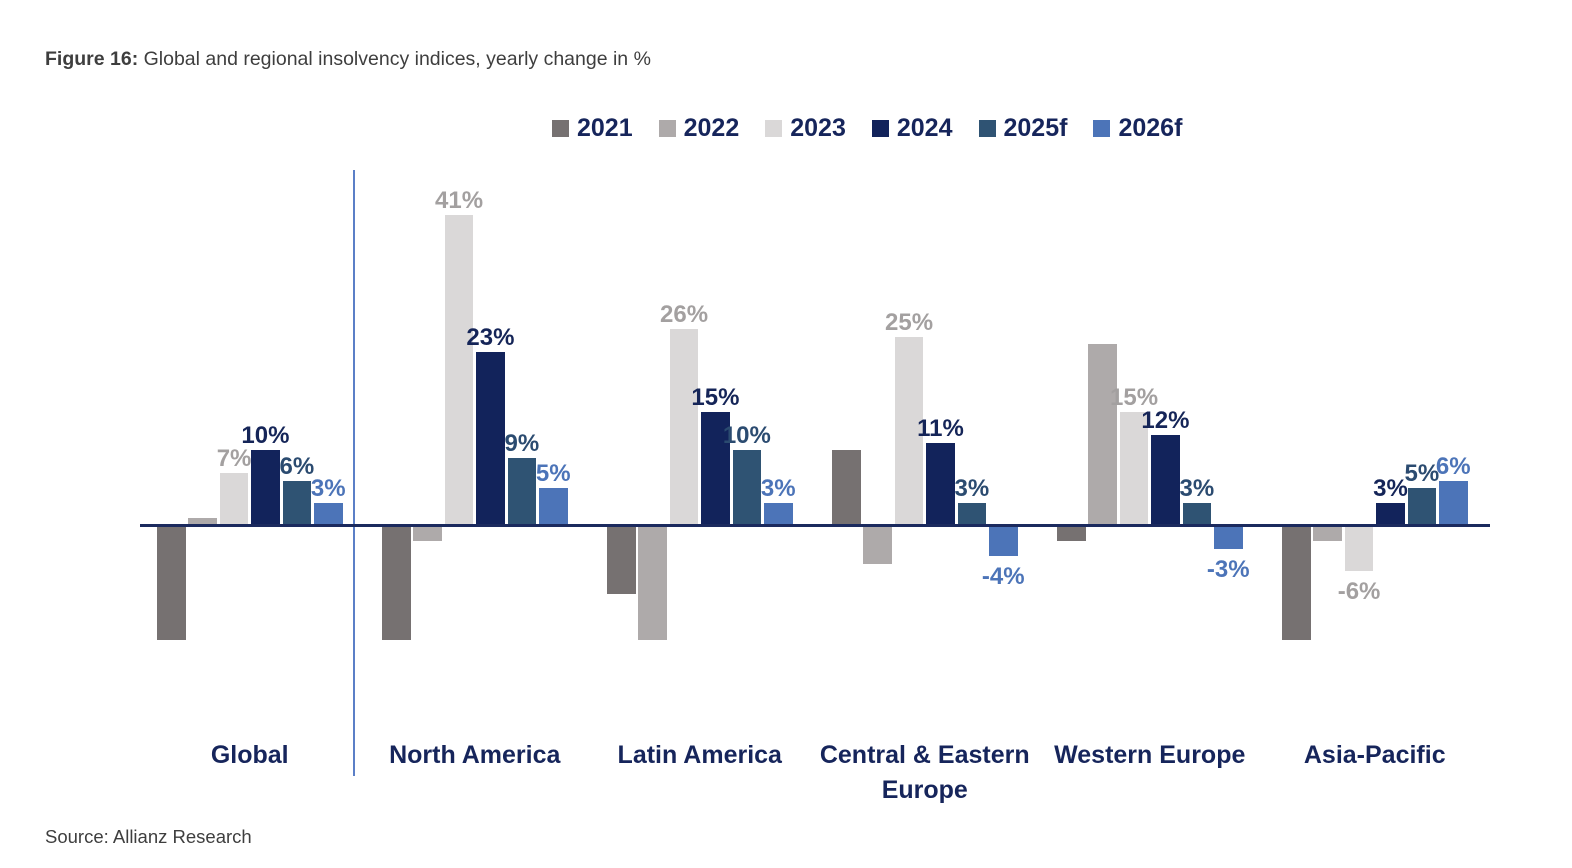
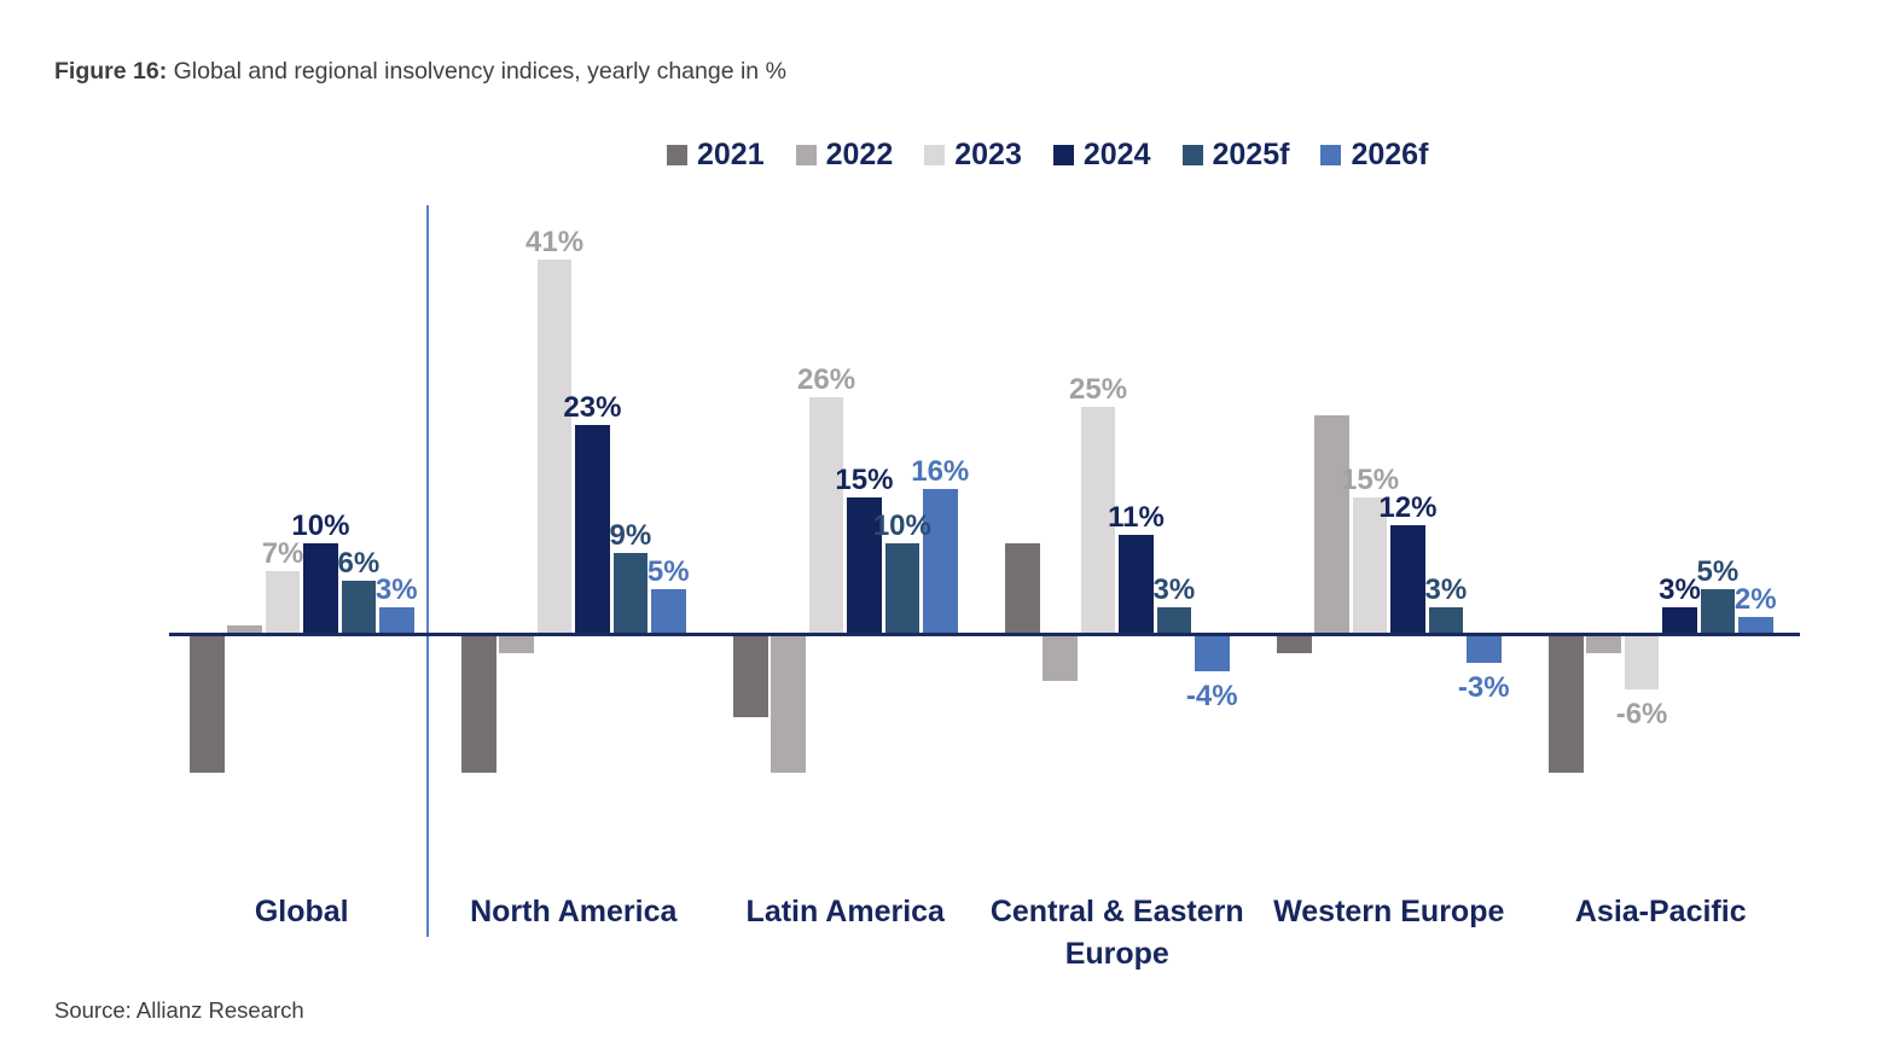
2026f/Latin America: 3% -> 16%
2026f/Asia-Pacific: 6% -> 2%
